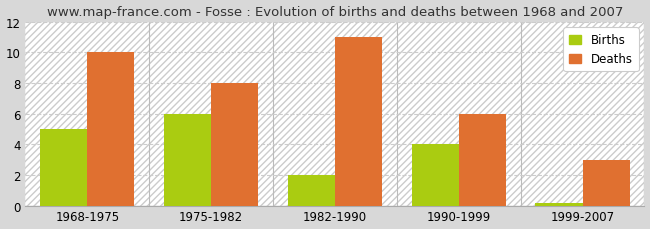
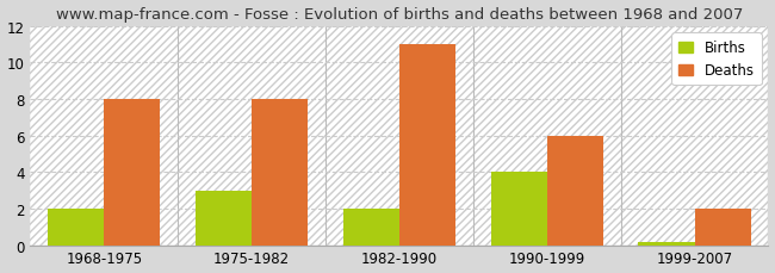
Births/1968-1975: 5.0 -> 2.0
Deaths/1968-1975: 10 -> 8
Births/1975-1982: 6.0 -> 3.0
Deaths/1999-2007: 3 -> 2
